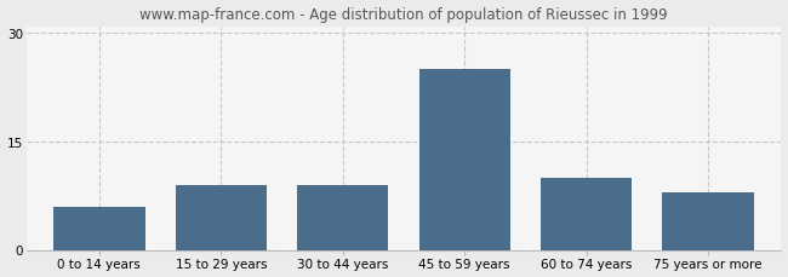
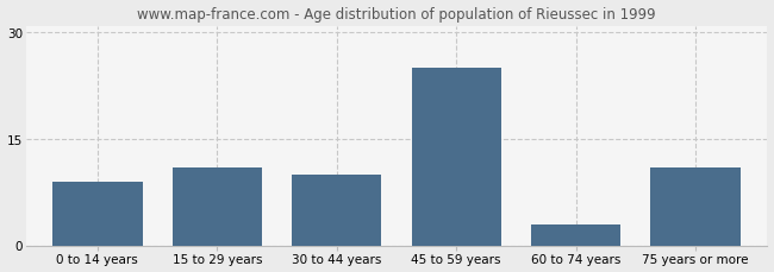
0 to 14 years: 6 -> 9
15 to 29 years: 9 -> 11
30 to 44 years: 9 -> 10
60 to 74 years: 10 -> 3
75 years or more: 8 -> 11
